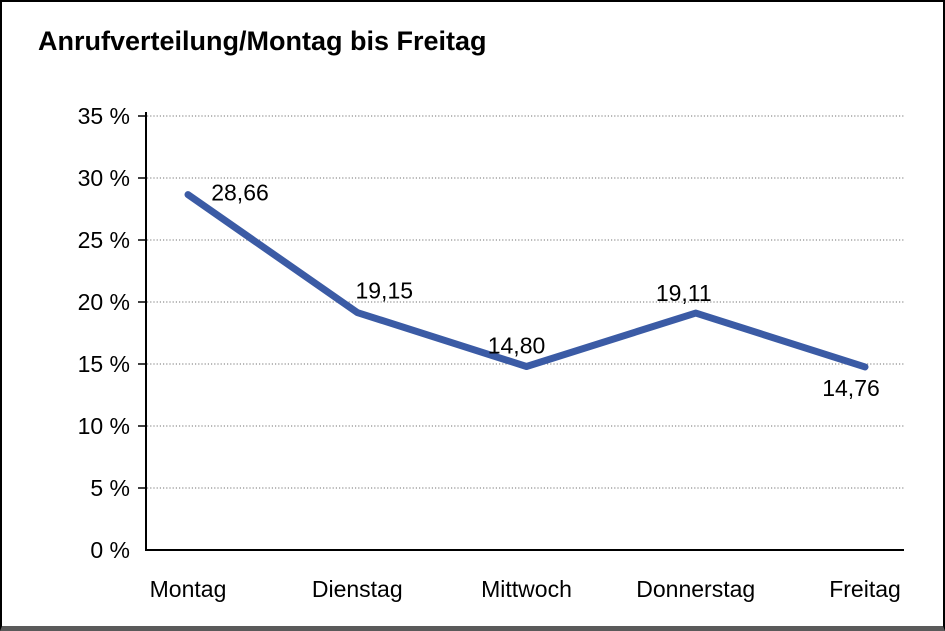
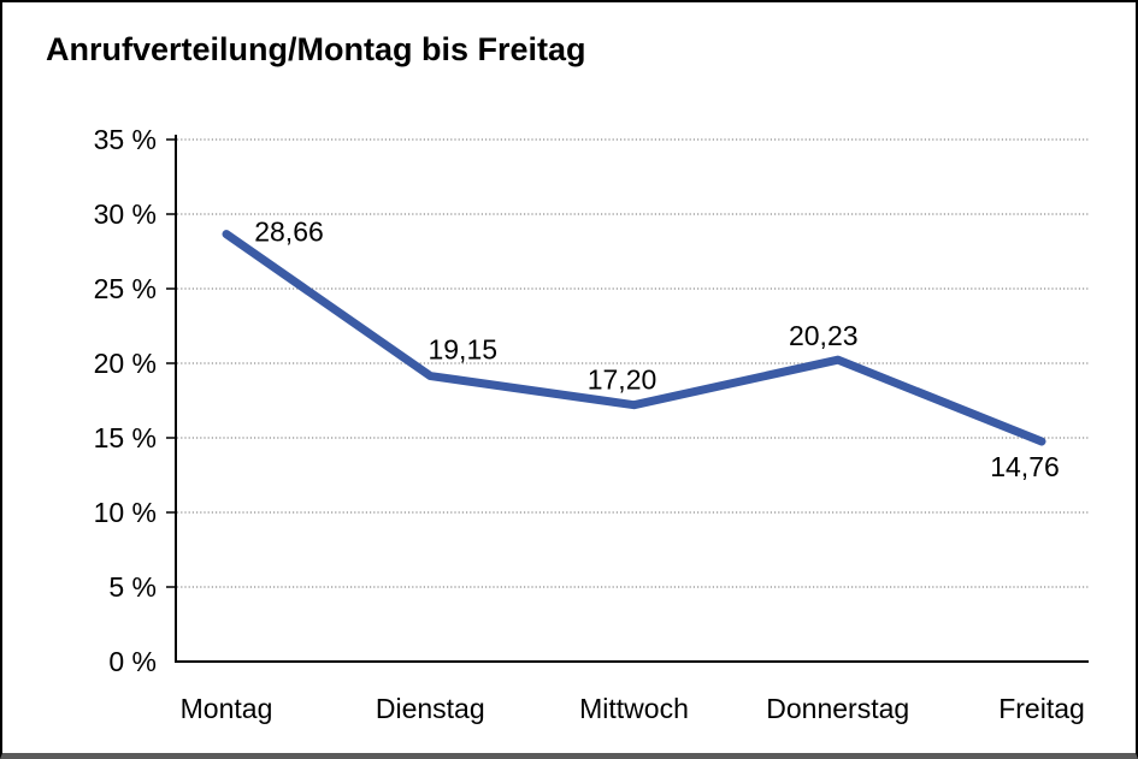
Mittwoch: 14,80 -> 17,20
Donnerstag: 19,11 -> 20,23
